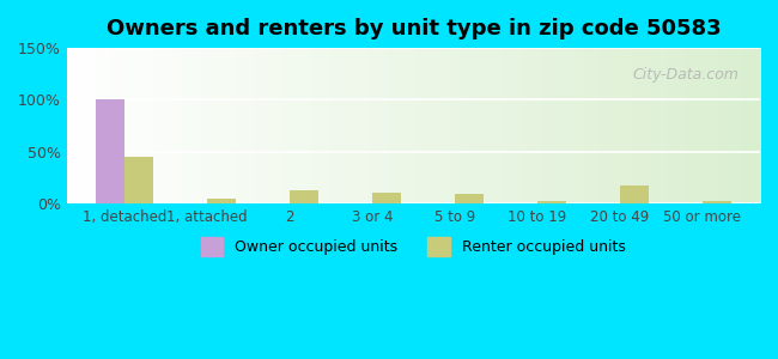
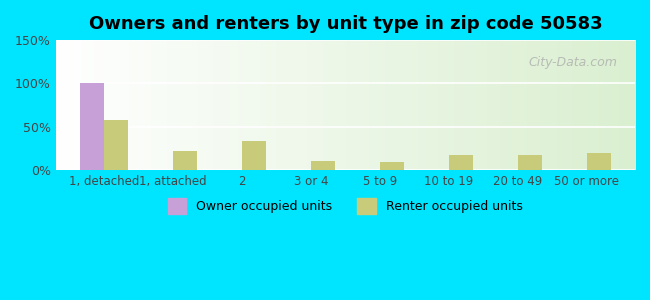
Renter occupied units/1, detached: 45% -> 58%
Renter occupied units/1, attached: 5% -> 22%
Renter occupied units/2: 13% -> 34%
Renter occupied units/10 to 19: 2% -> 18%
Renter occupied units/50 or more: 2% -> 20%
